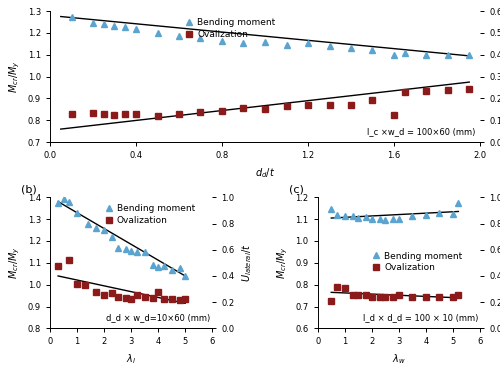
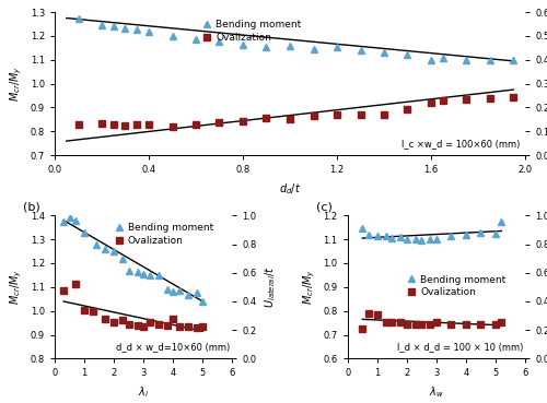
Ovalization/1.6: 0.825 -> 0.920
